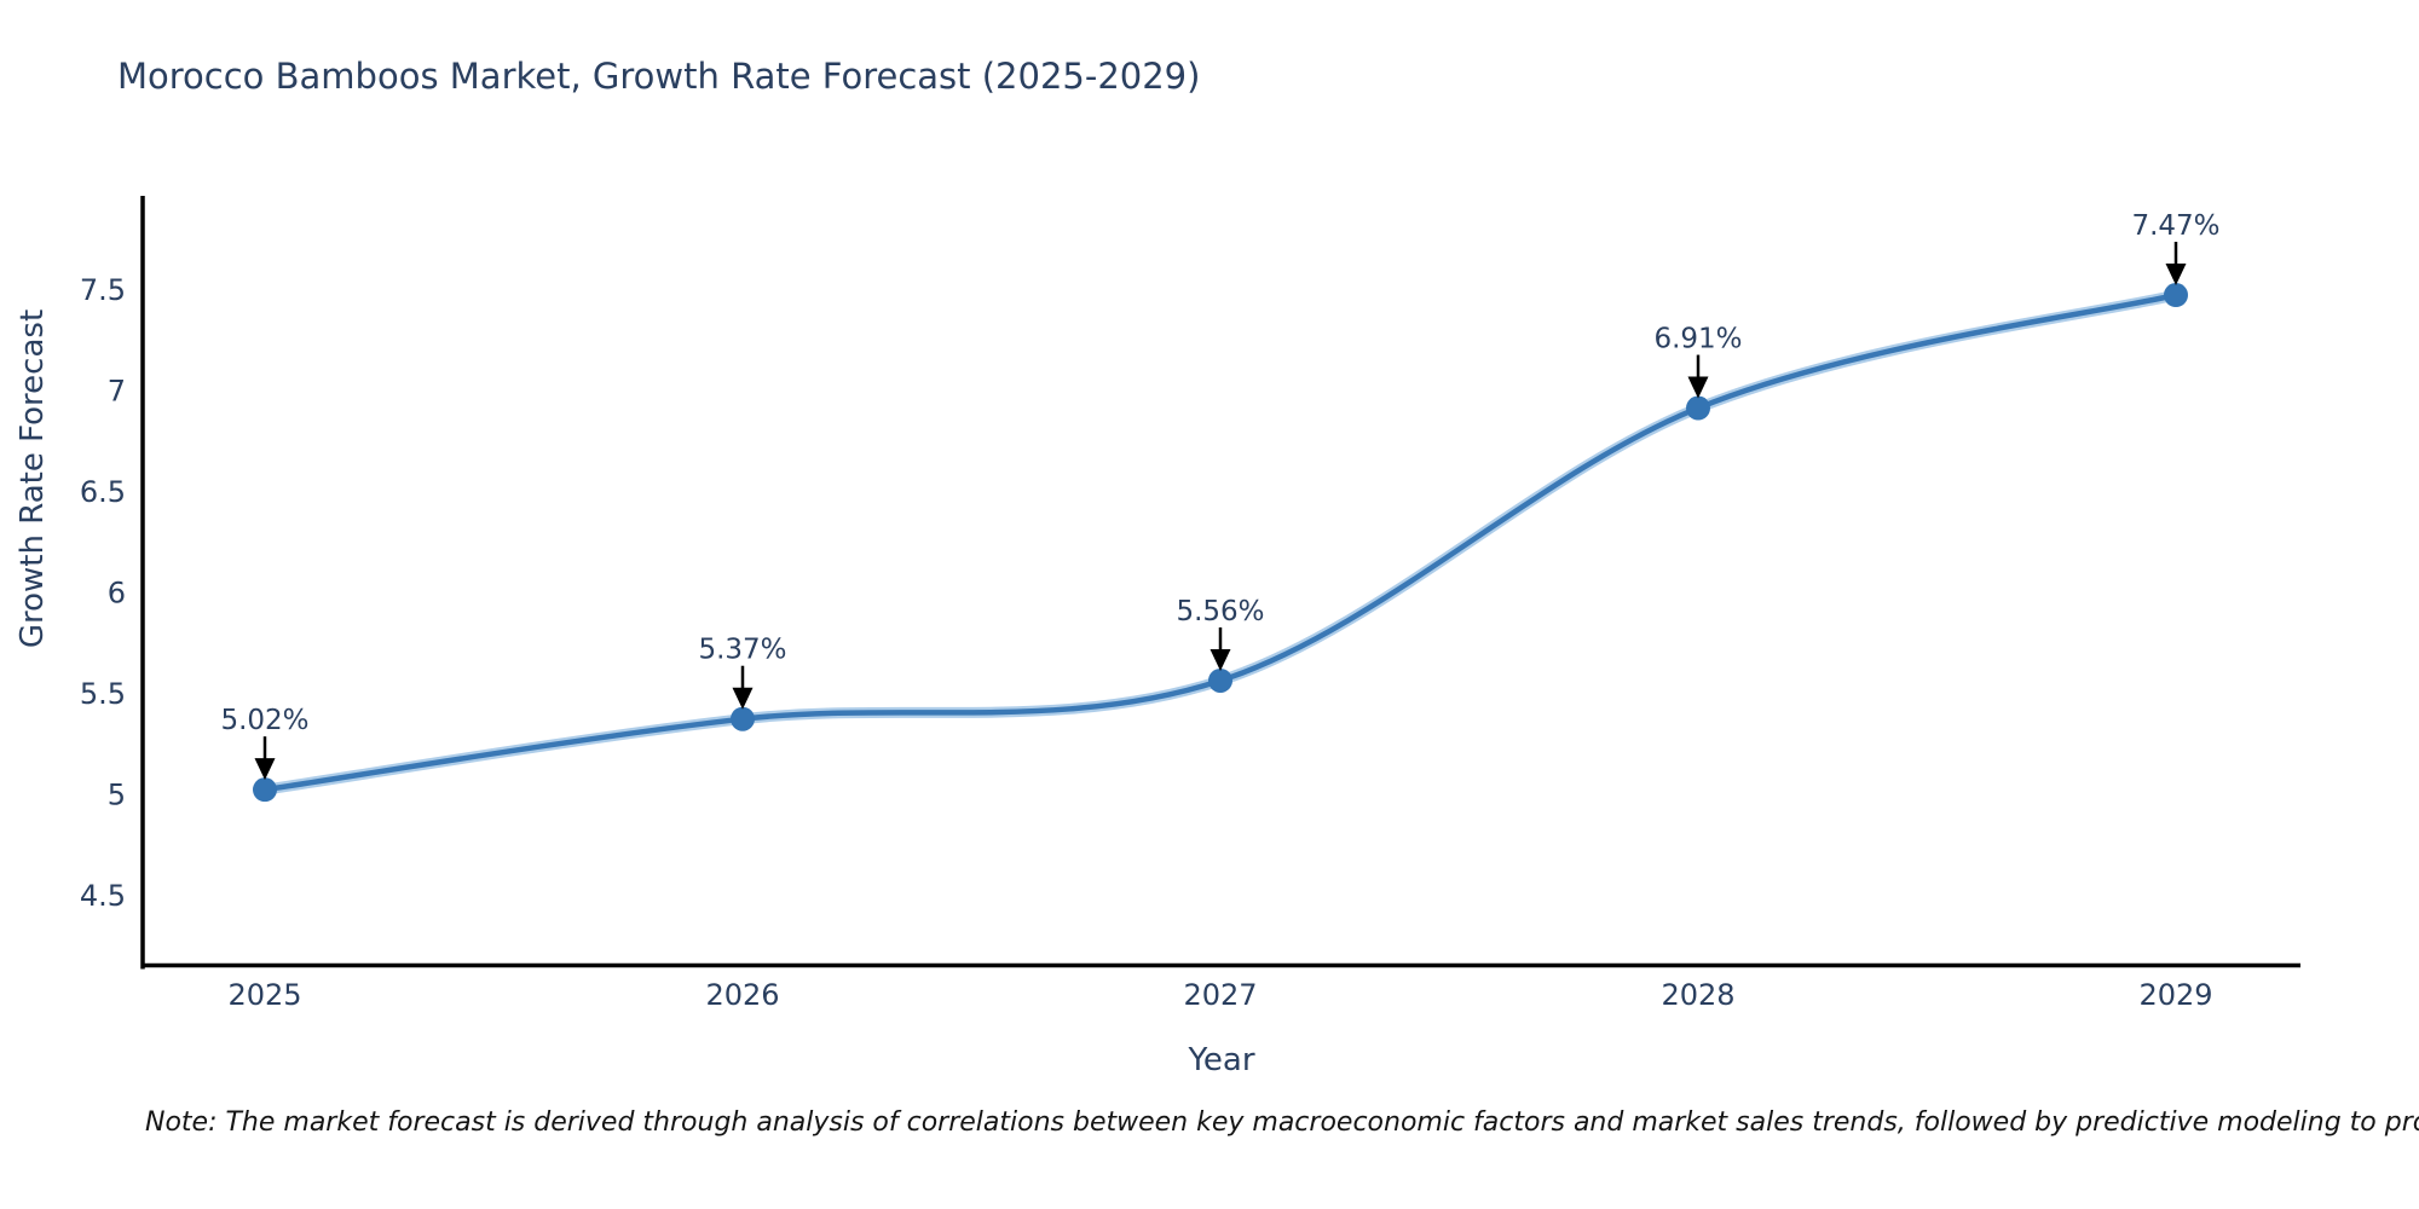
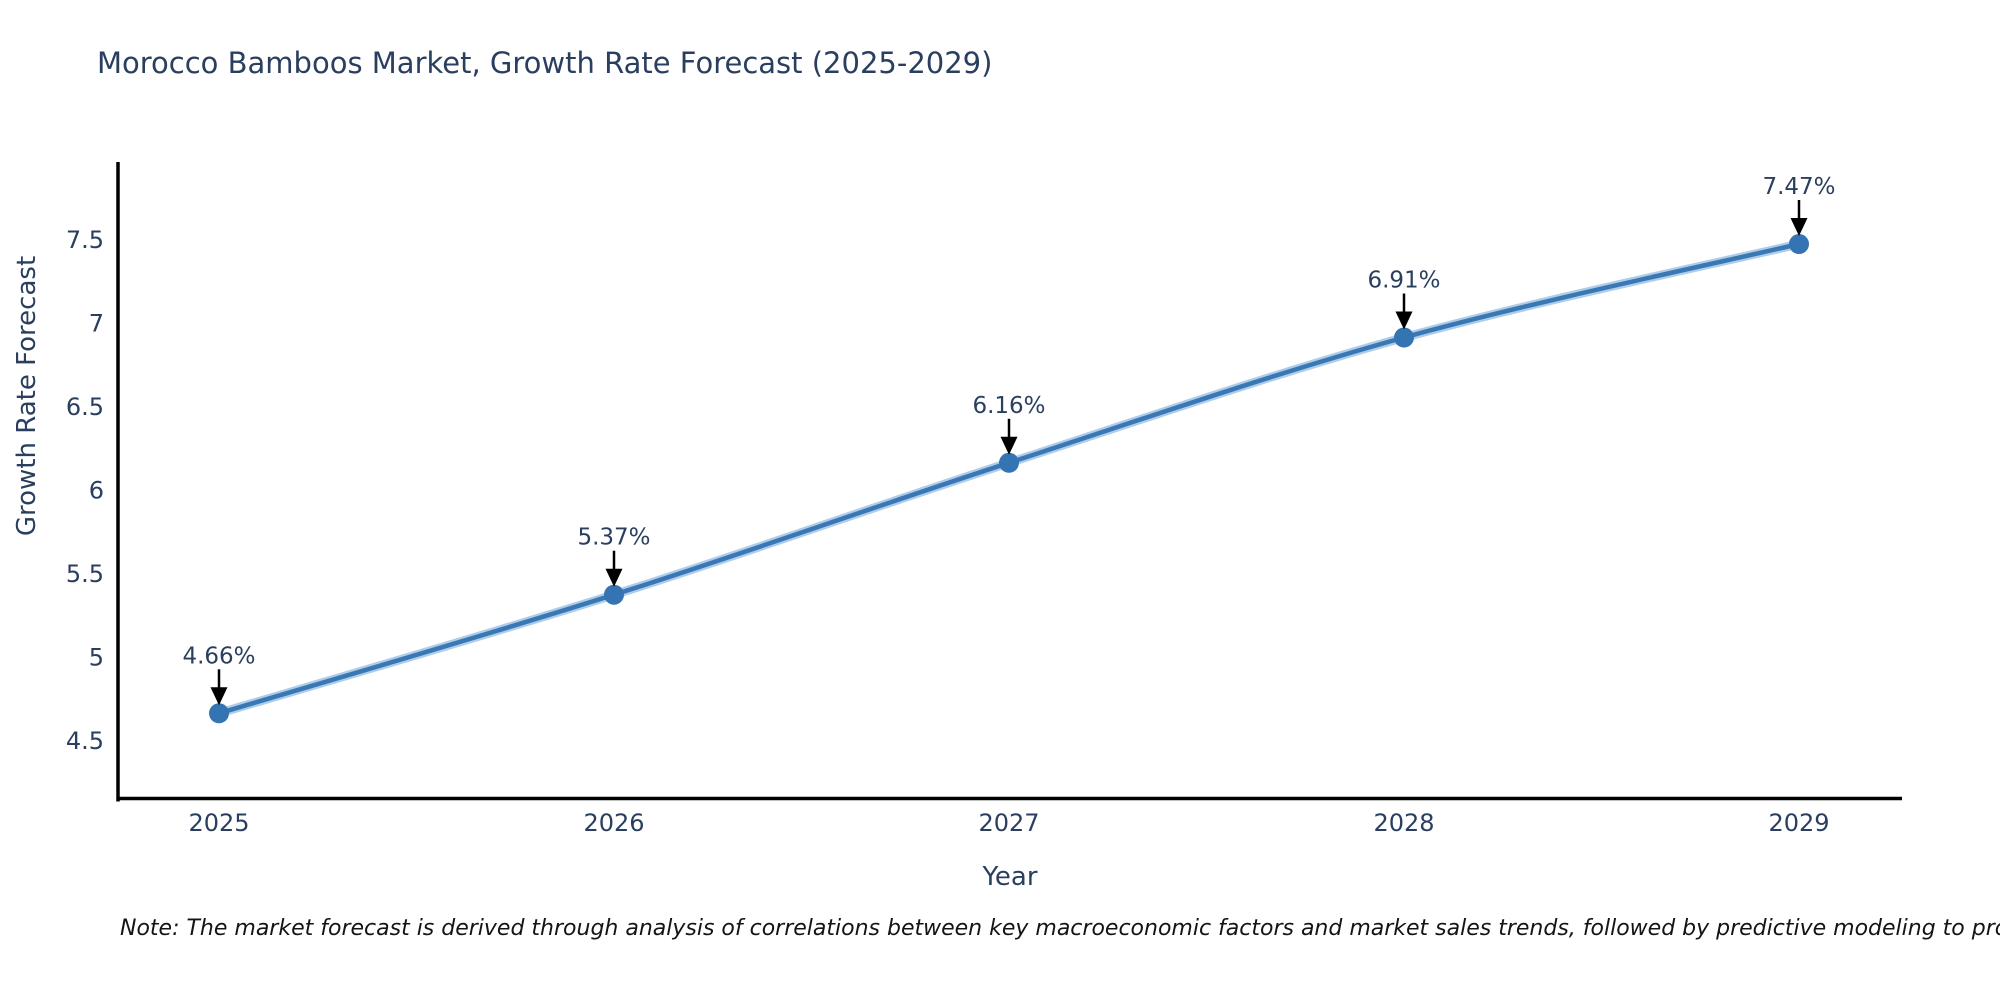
2025: 5.02% -> 4.66%
2027: 5.56% -> 6.16%
